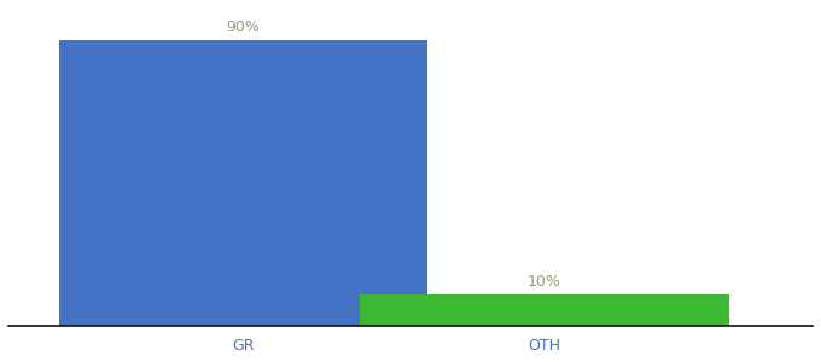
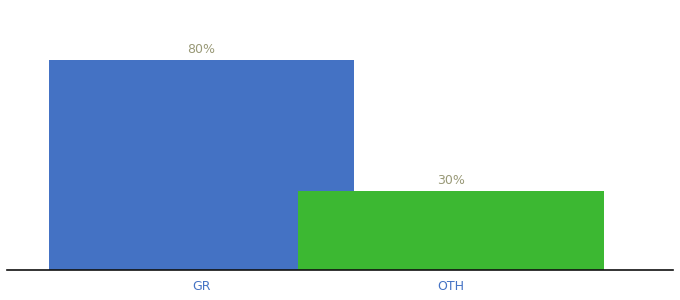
GR: 90% -> 80%
OTH: 10% -> 30%
